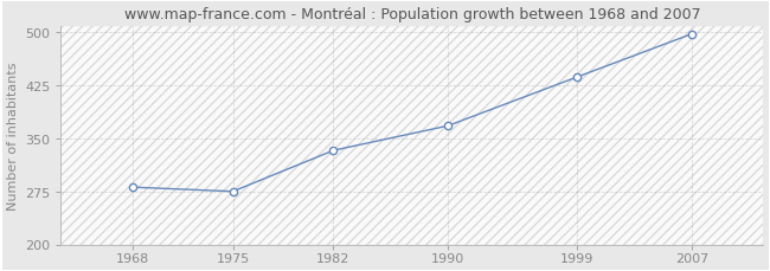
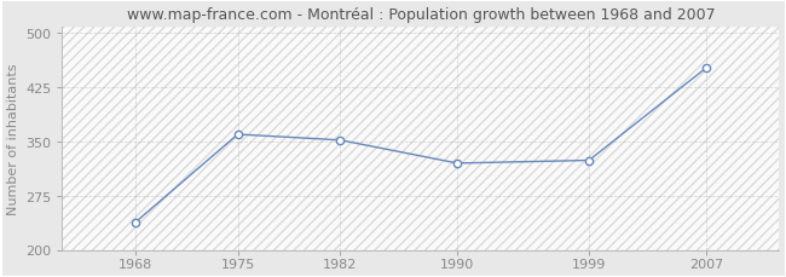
1968: 281 -> 238
1975: 275 -> 360
1982: 333 -> 352
1990: 368 -> 320
1999: 437 -> 324
2007: 498 -> 452
